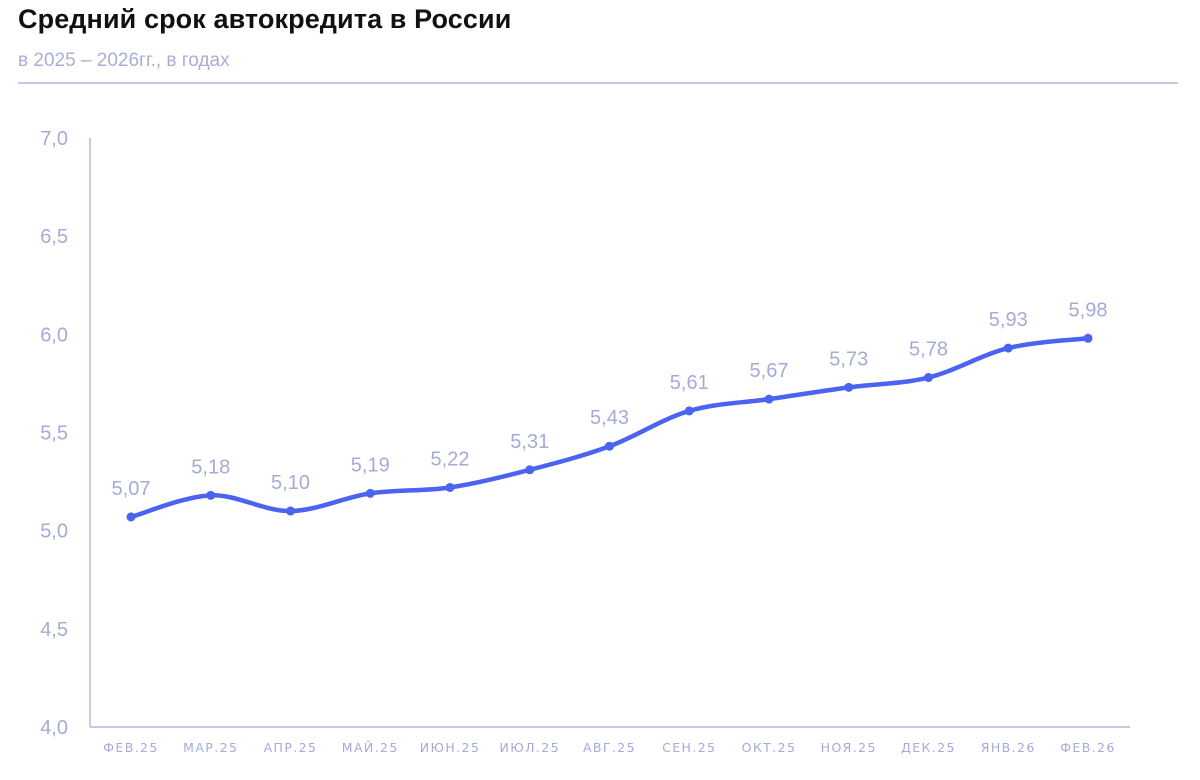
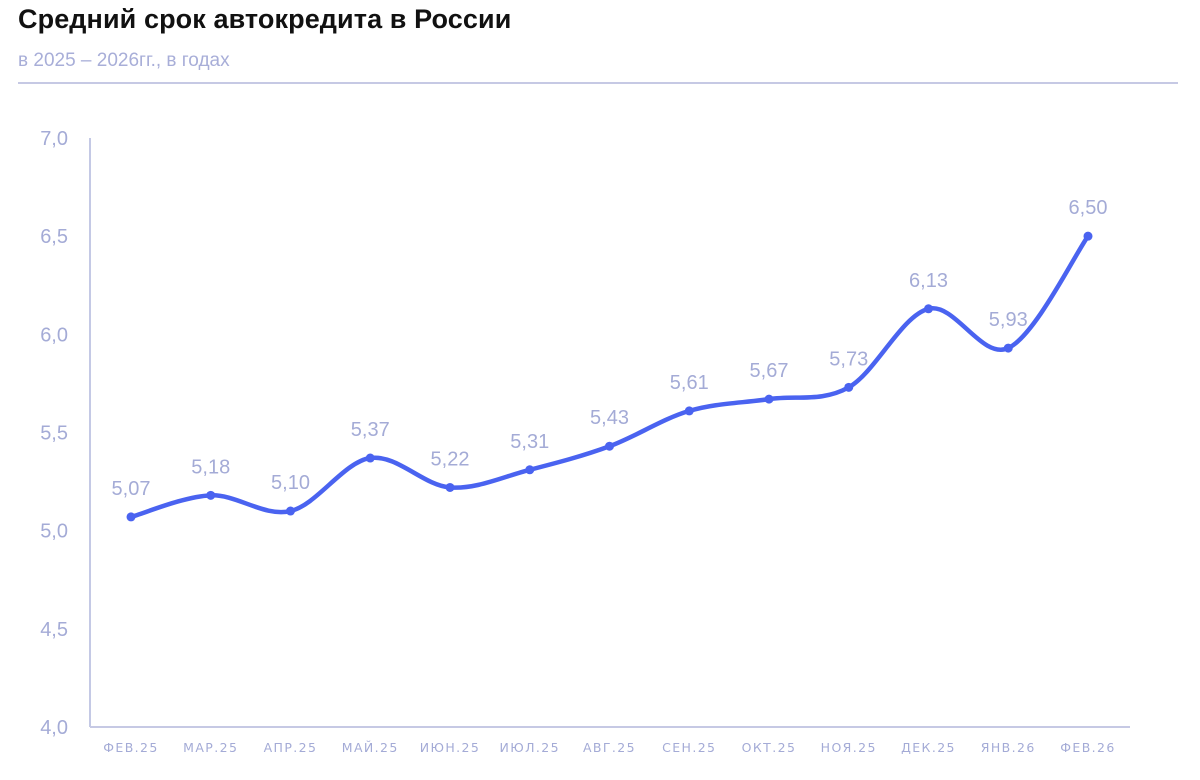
МАЙ.25: 5,19 -> 5,37
ДЕК.25: 5,78 -> 6,13
ФЕВ.26: 5,98 -> 6,50
